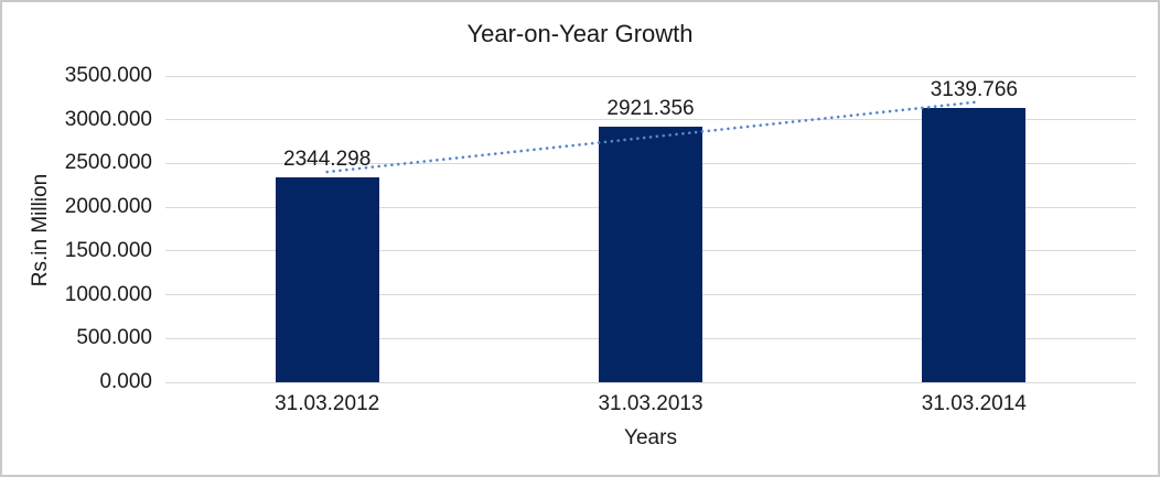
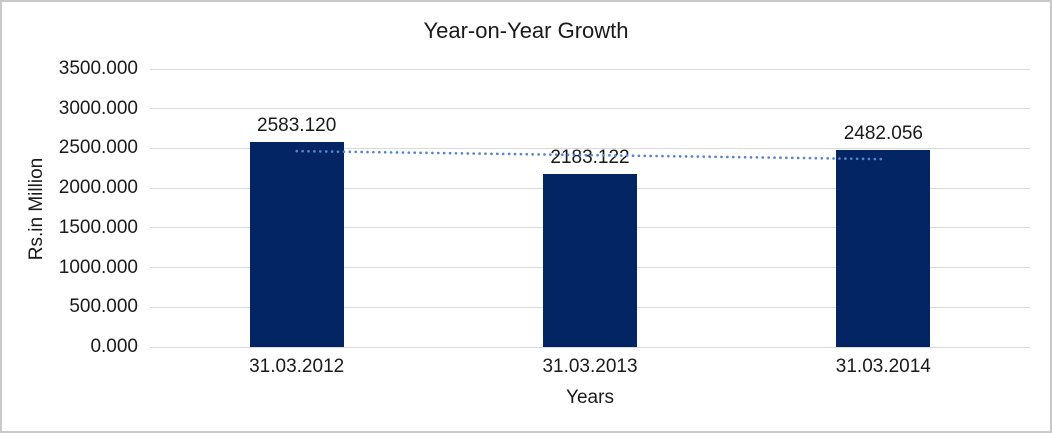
31.03.2012: 2344.298 -> 2583.120
31.03.2013: 2921.356 -> 2183.122
31.03.2014: 3139.766 -> 2482.056
